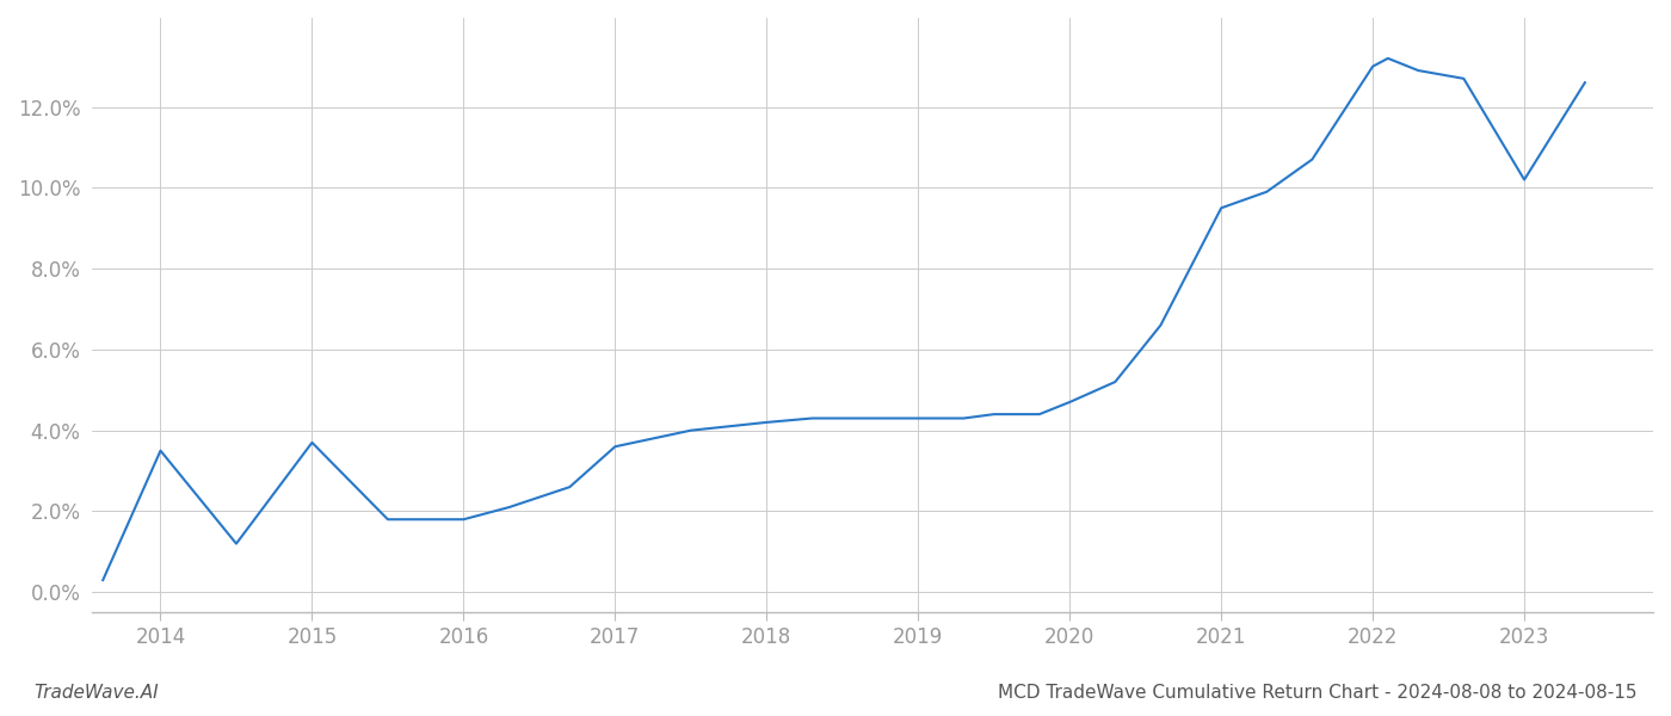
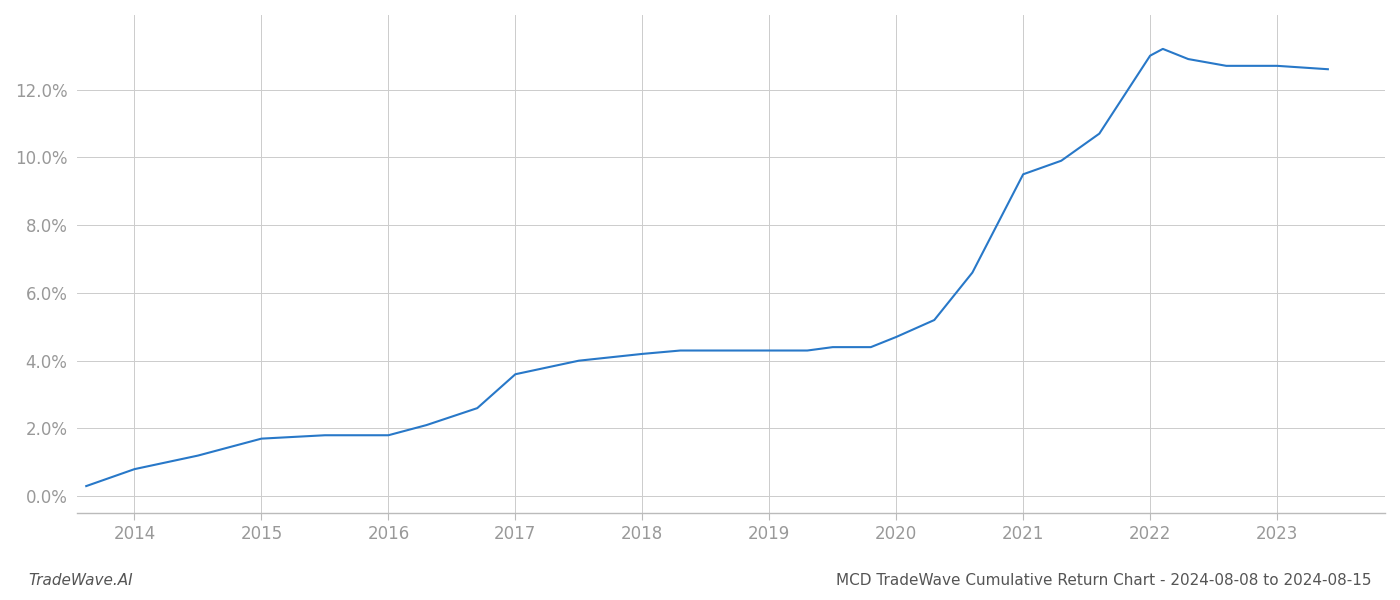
2014: 3.5% -> 0.8%
2015: 3.7% -> 1.7%
2023: 10.2% -> 12.7%
